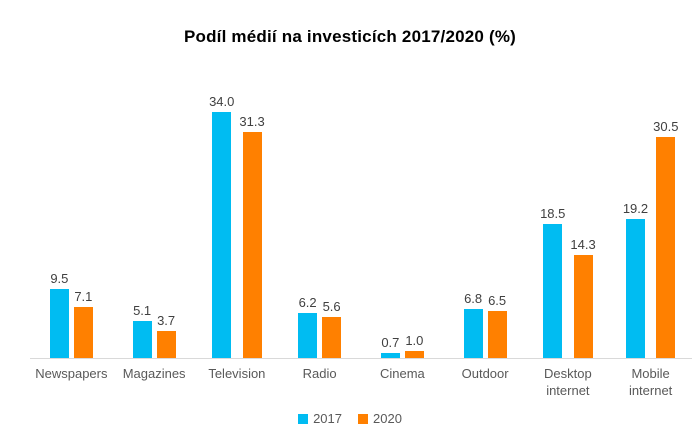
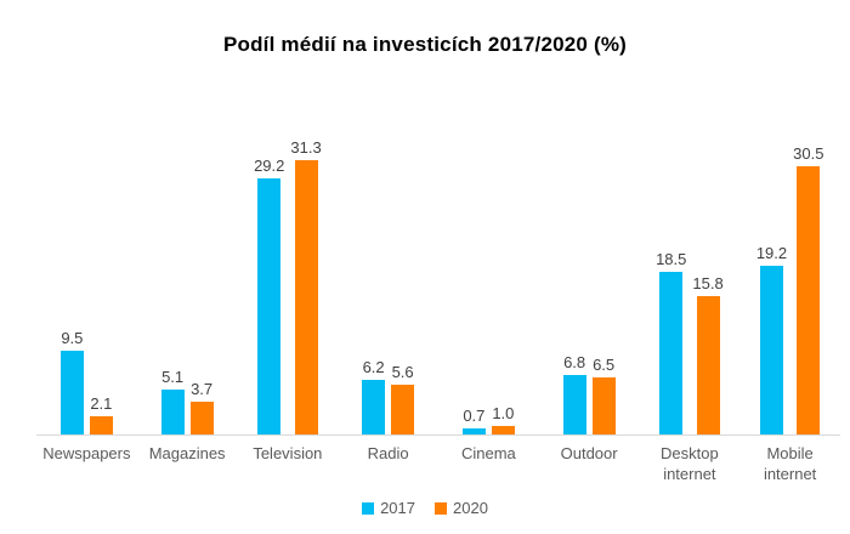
2020/Newspapers: 7.1 -> 2.1
2017/Television: 34.0 -> 29.2
2020/Desktop internet: 14.3 -> 15.8
